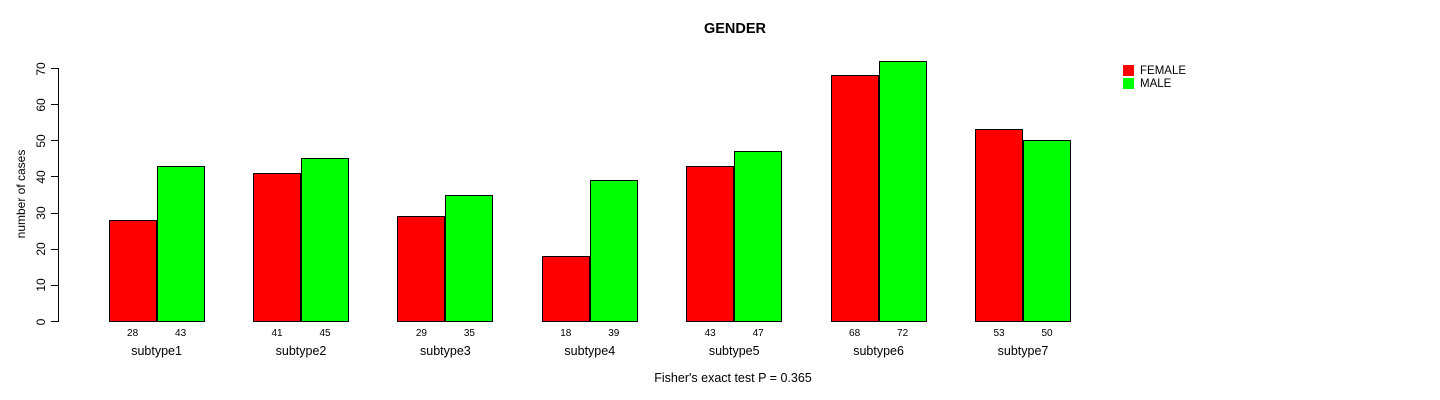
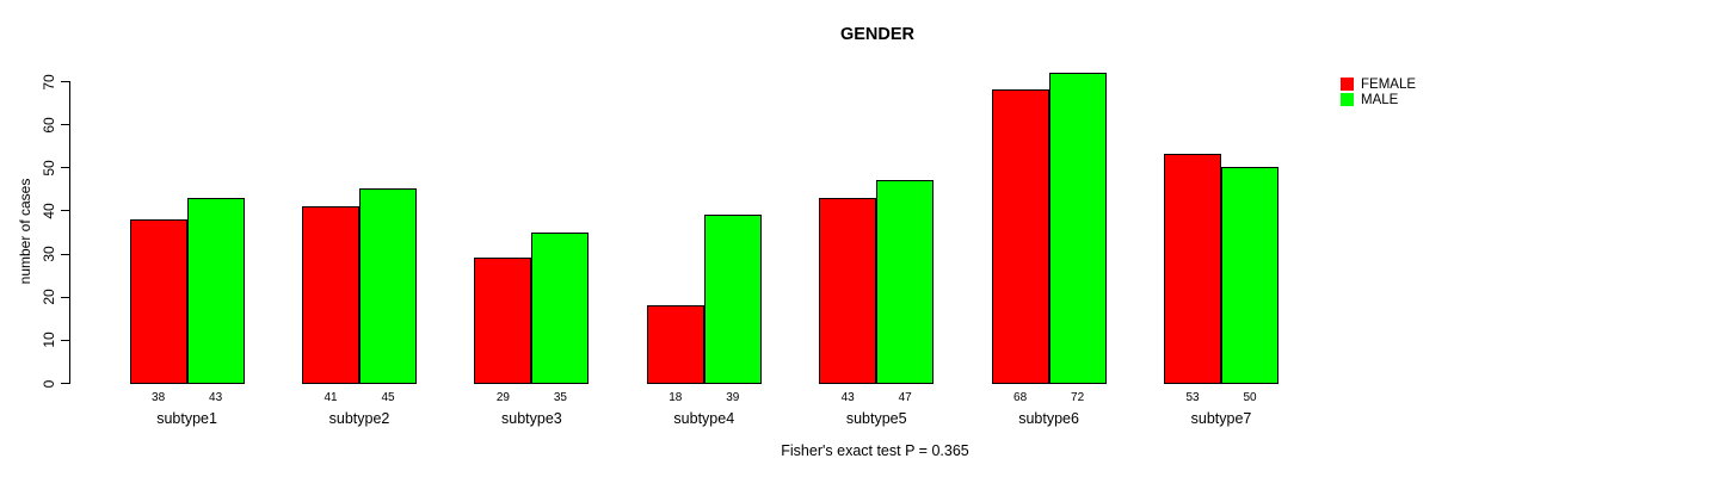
FEMALE/subtype1: 28 -> 38
